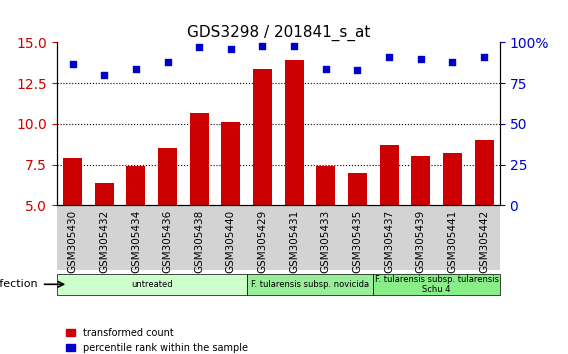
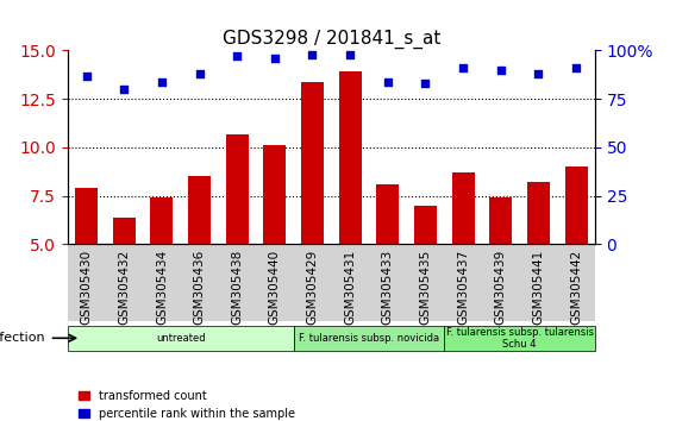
transformed count/GSM305433: 7.4 -> 8.1
transformed count/GSM305439: 8.0 -> 7.4
